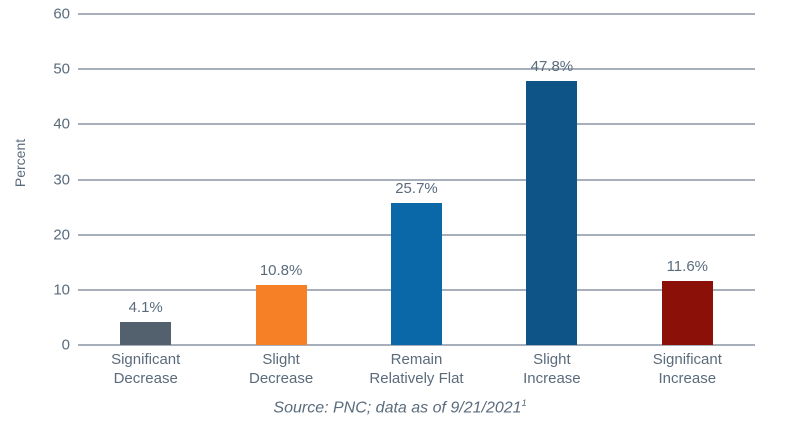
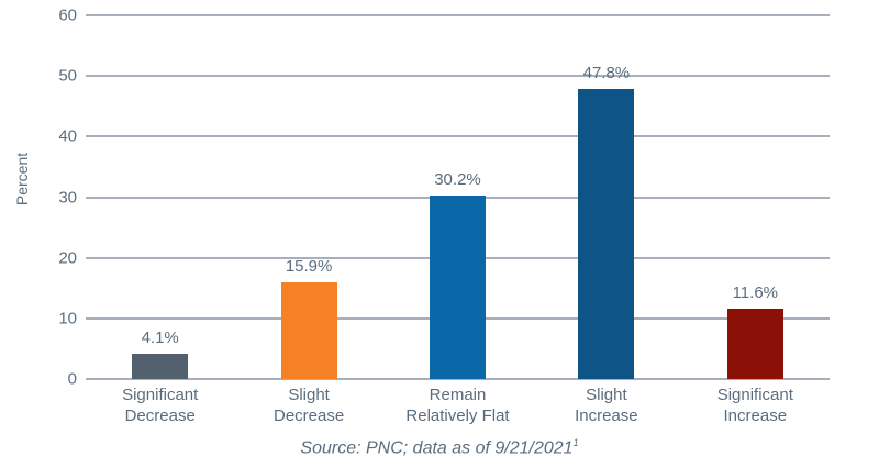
Slight Decrease: 10.8% -> 15.9%
Remain Relatively Flat: 25.7% -> 30.2%
